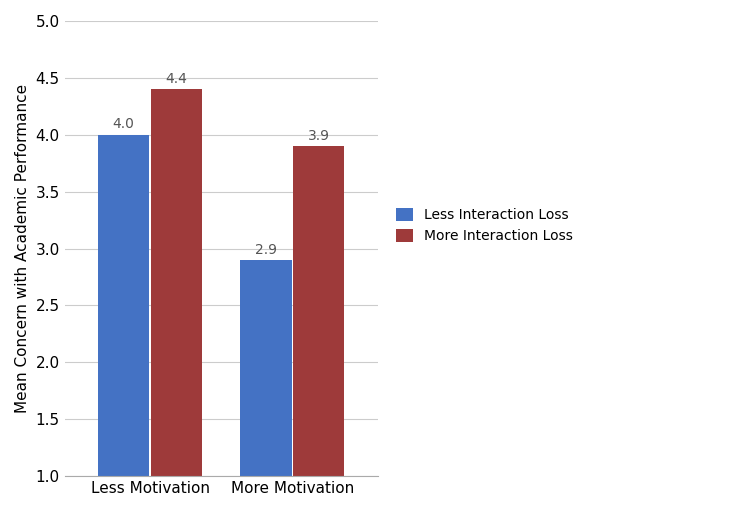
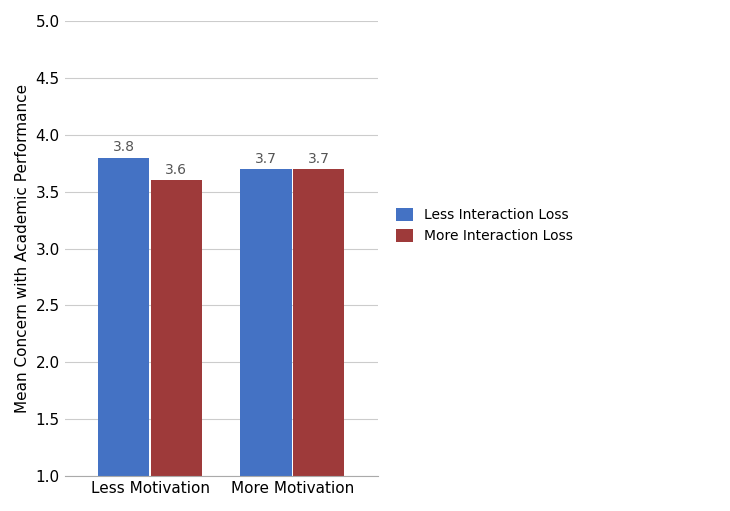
Less Interaction Loss/Less Motivation: 4.0 -> 3.8
More Interaction Loss/Less Motivation: 4.4 -> 3.6
Less Interaction Loss/More Motivation: 2.9 -> 3.7
More Interaction Loss/More Motivation: 3.9 -> 3.7
